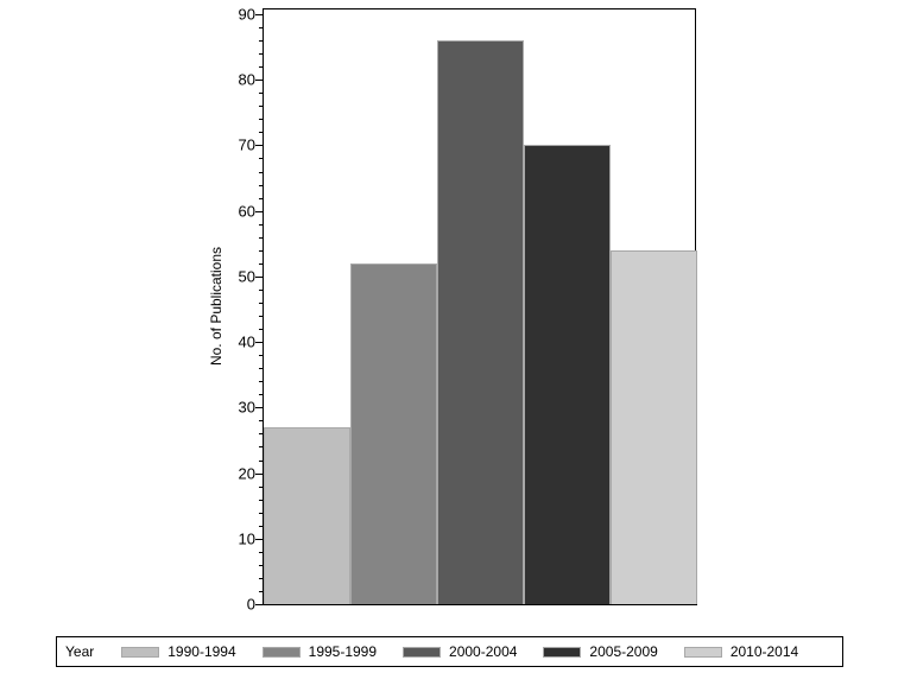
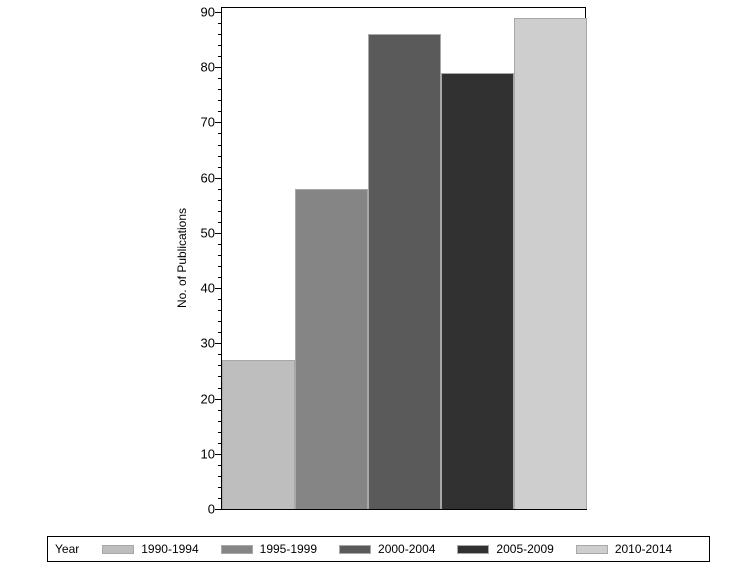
1995-1999: 52 -> 58
2005-2009: 70 -> 79
2010-2014: 54 -> 89
